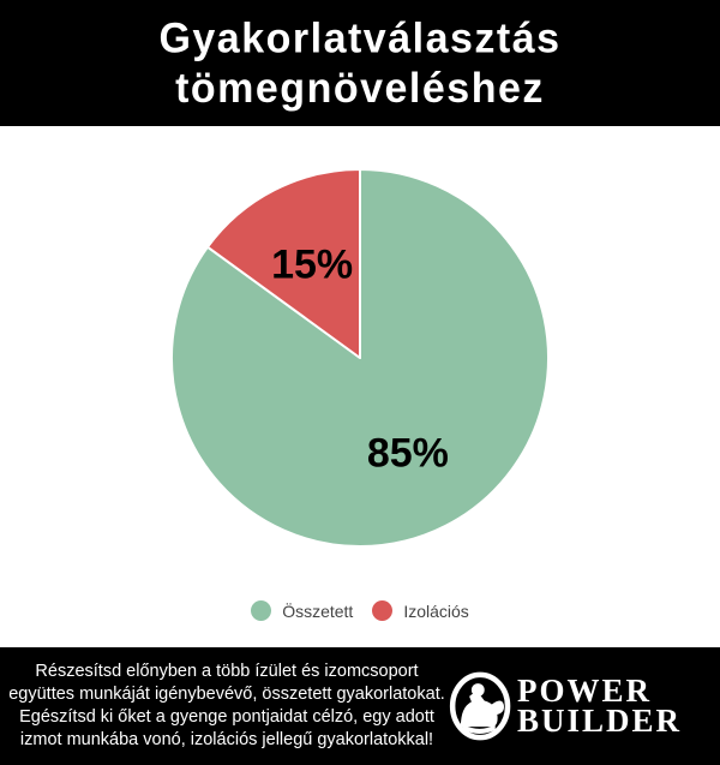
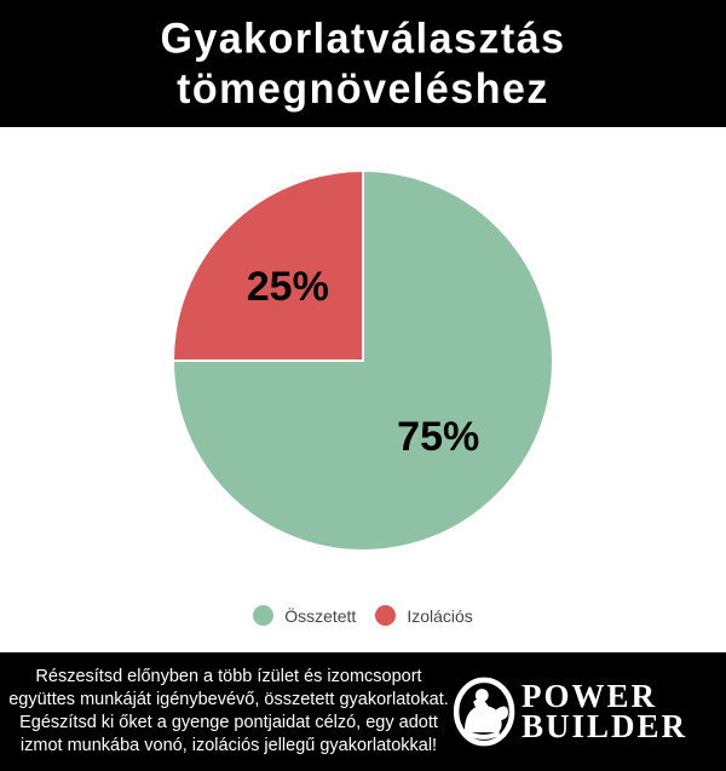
Összetett: 85% -> 75%
Izolációs: 15% -> 25%
